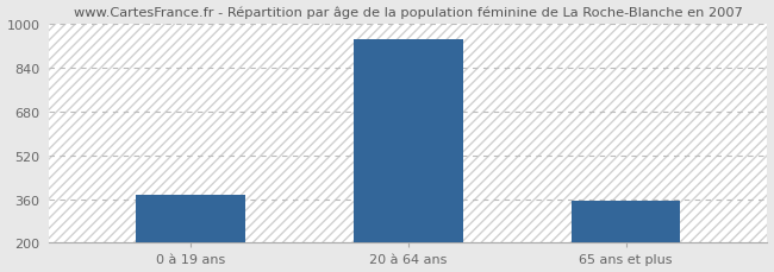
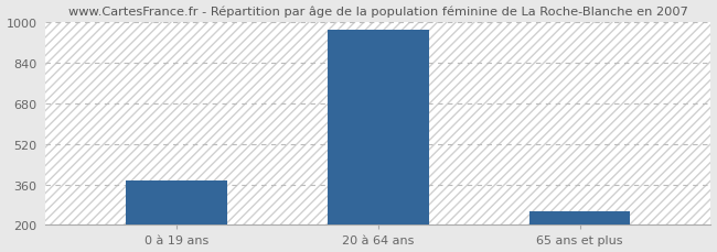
20 à 64 ans: 945 -> 970
65 ans et plus: 355 -> 252
